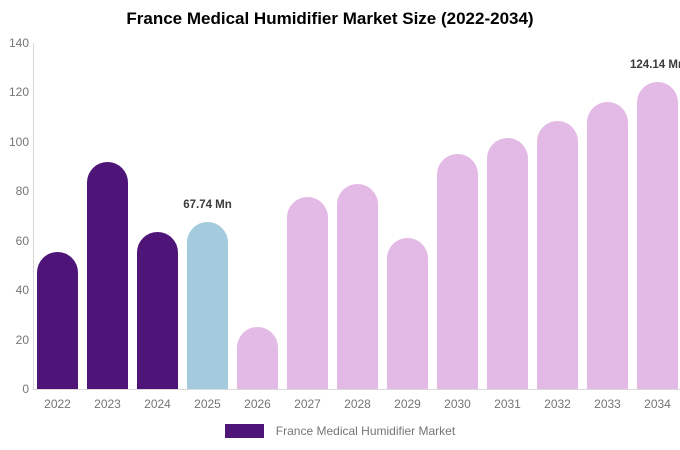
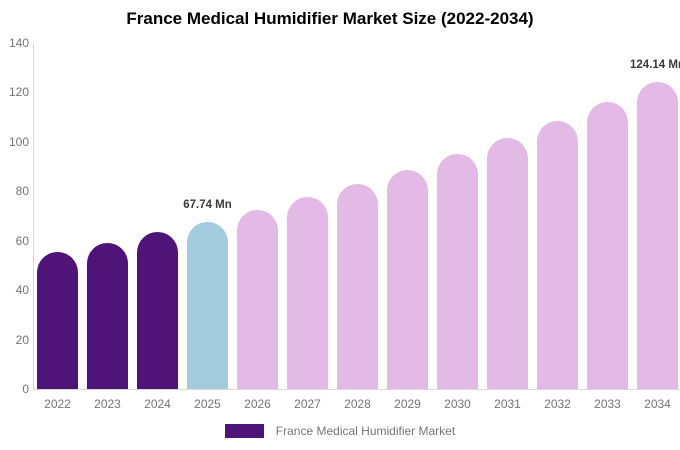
2023: 92 -> 59
2026: 25 -> 72
2029: 61 -> 89
